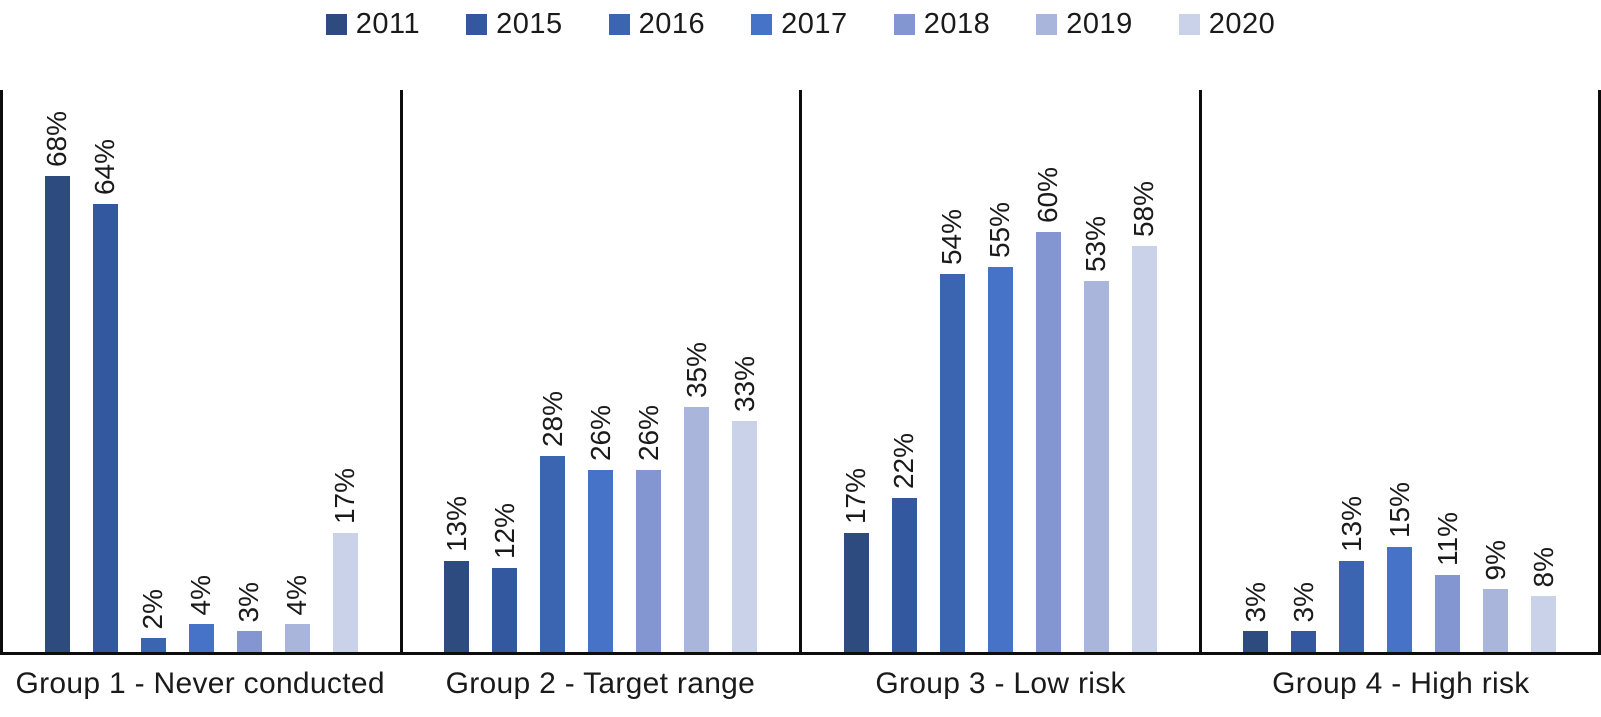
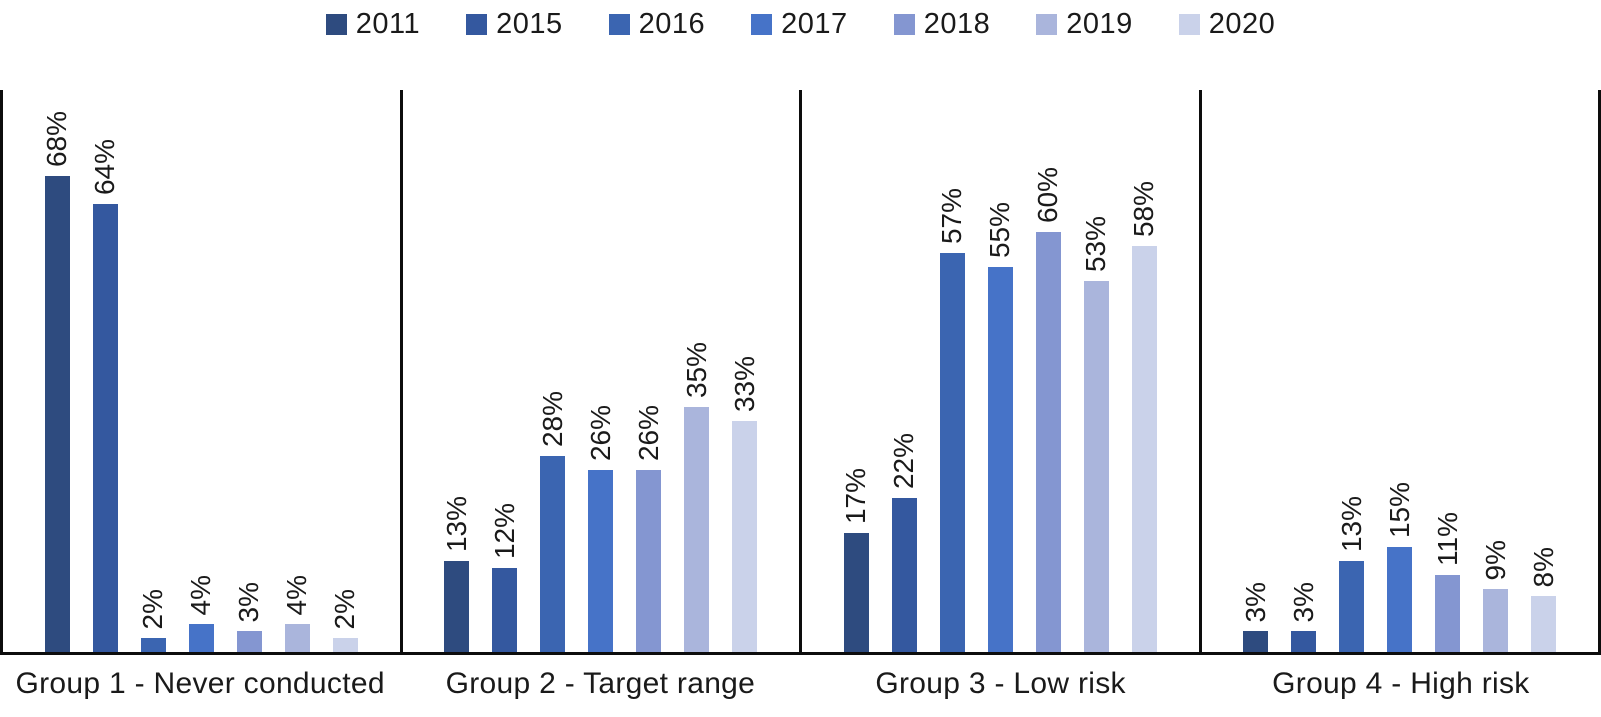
2020/Group 1 - Never conducted: 17% -> 2%
2016/Group 3 - Low risk: 54% -> 57%
